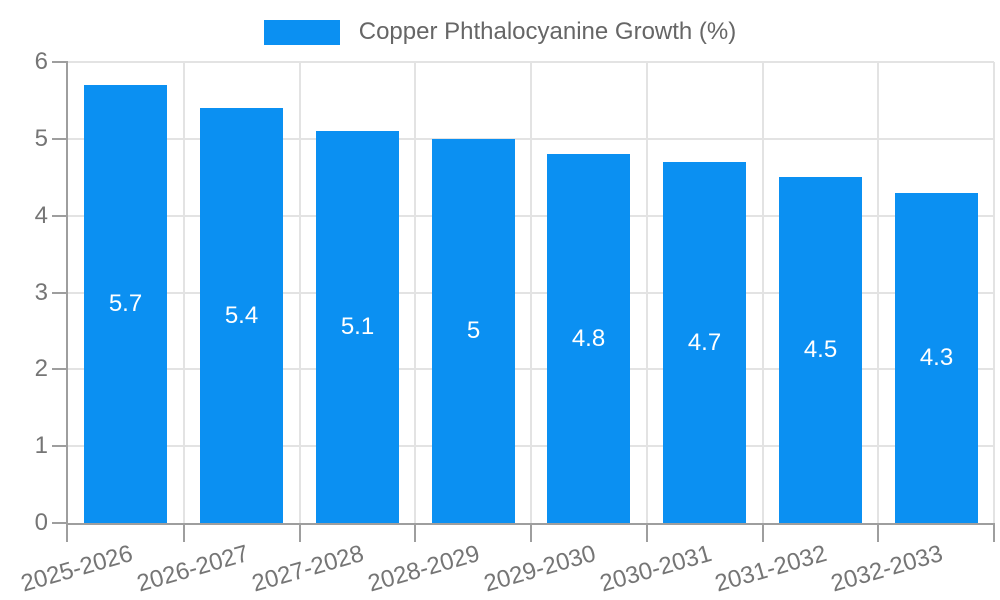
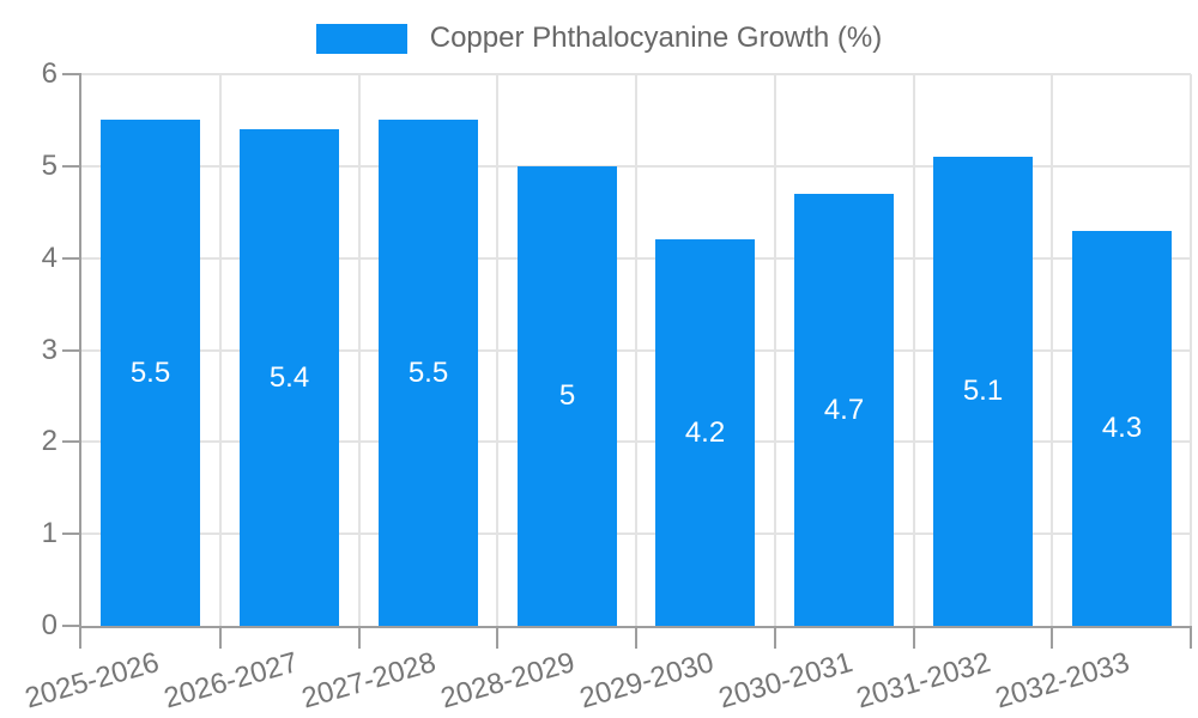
2025-2026: 5.7 -> 5.5
2027-2028: 5.1 -> 5.5
2029-2030: 4.8 -> 4.2
2031-2032: 4.5 -> 5.1
